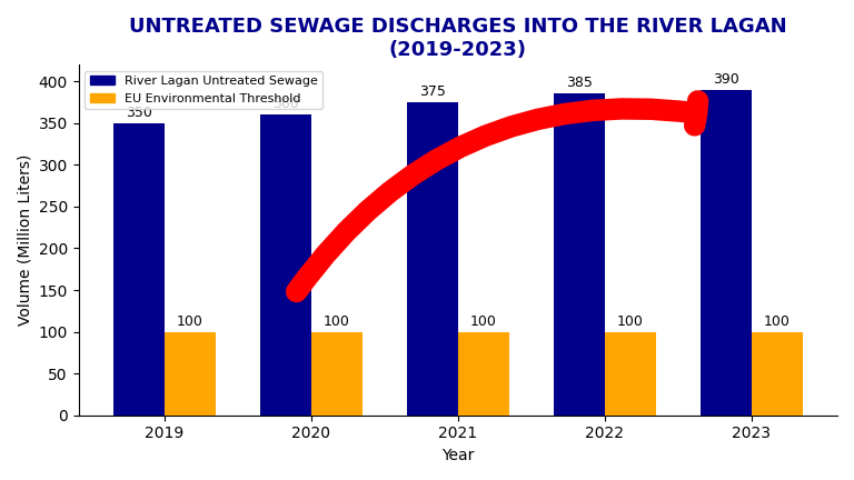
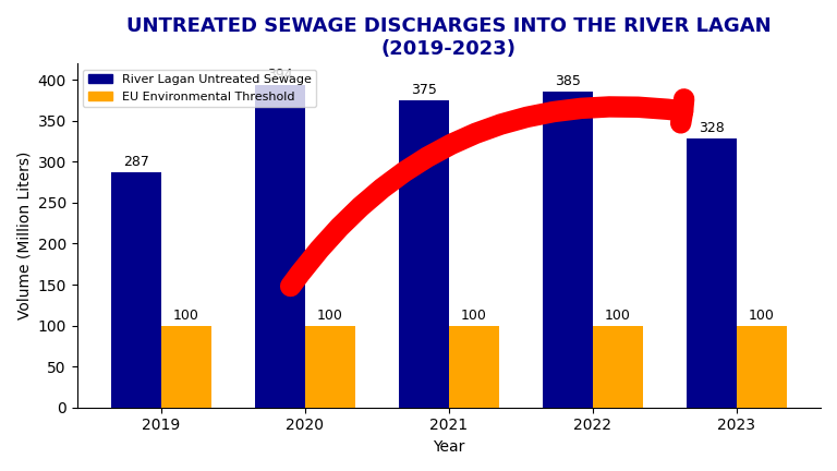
River Lagan Untreated Sewage/2019: 350 -> 287
River Lagan Untreated Sewage/2020: 360 -> 394
River Lagan Untreated Sewage/2023: 390 -> 328
